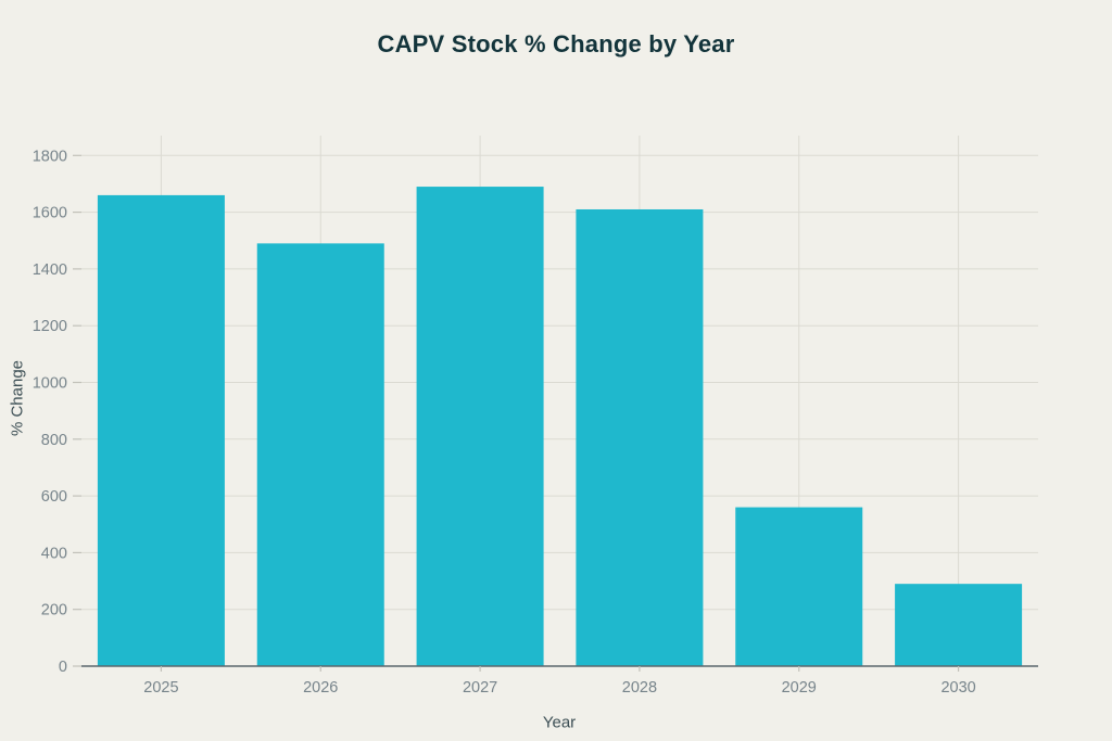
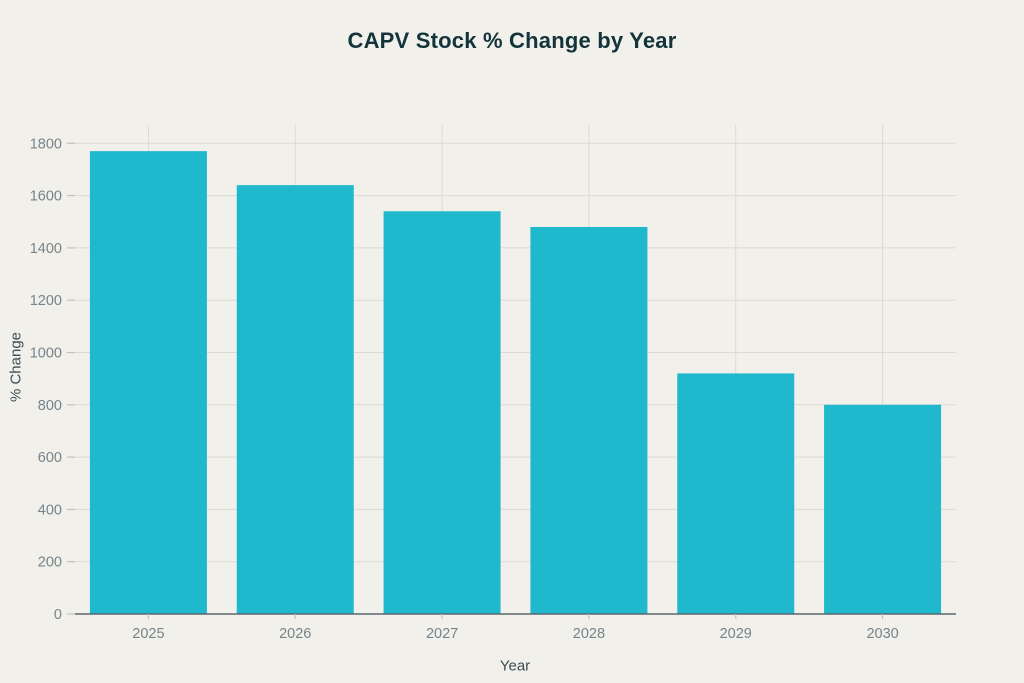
2025: 1660 -> 1770
2026: 1490 -> 1640
2027: 1690 -> 1540
2028: 1610 -> 1480
2029: 560 -> 920
2030: 290 -> 800
